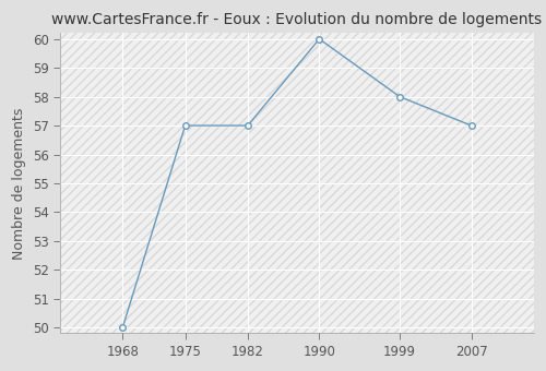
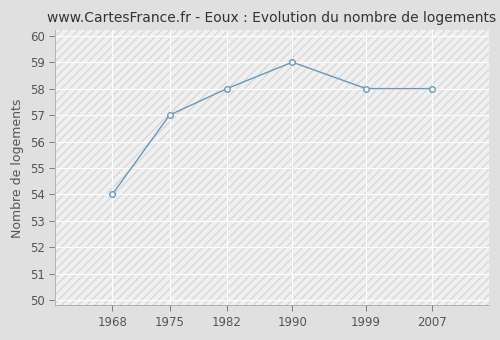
1968: 50 -> 54
1982: 57 -> 58
1990: 60 -> 59
2007: 57 -> 58
